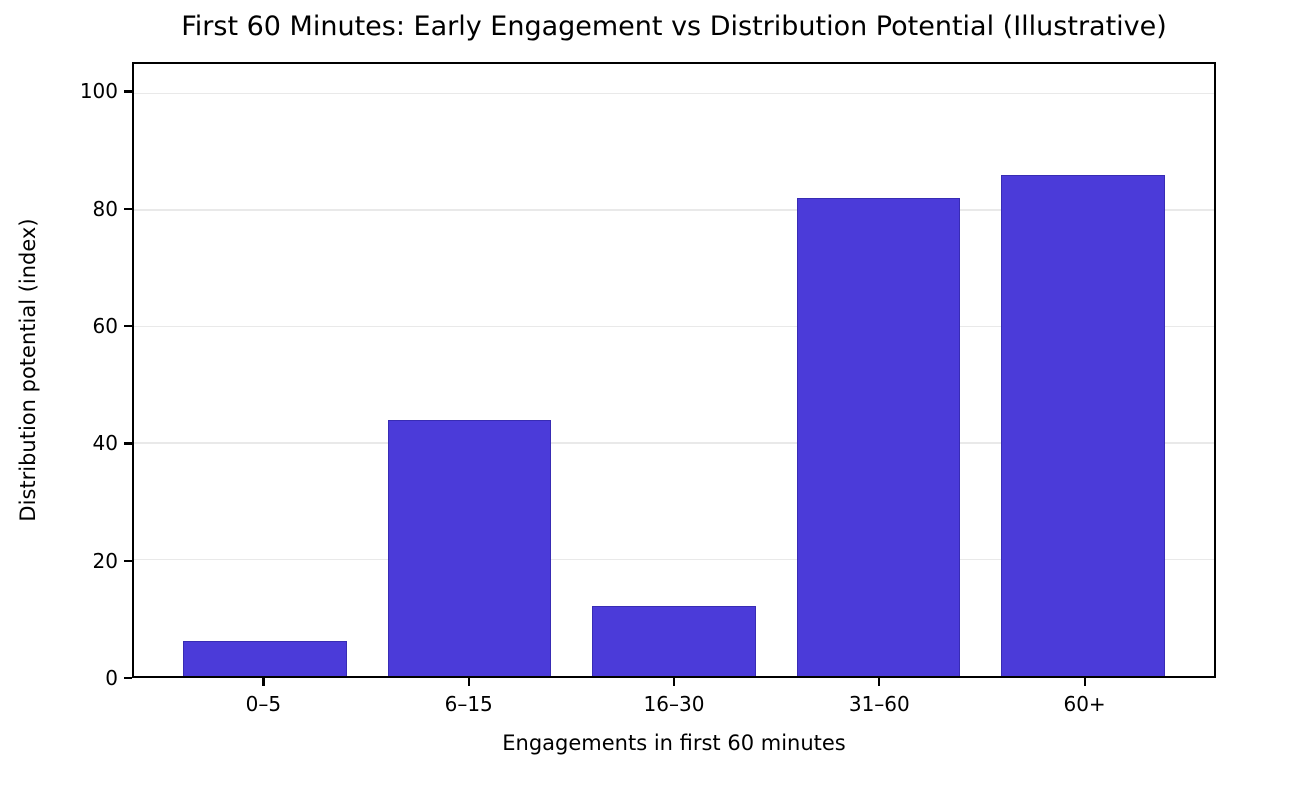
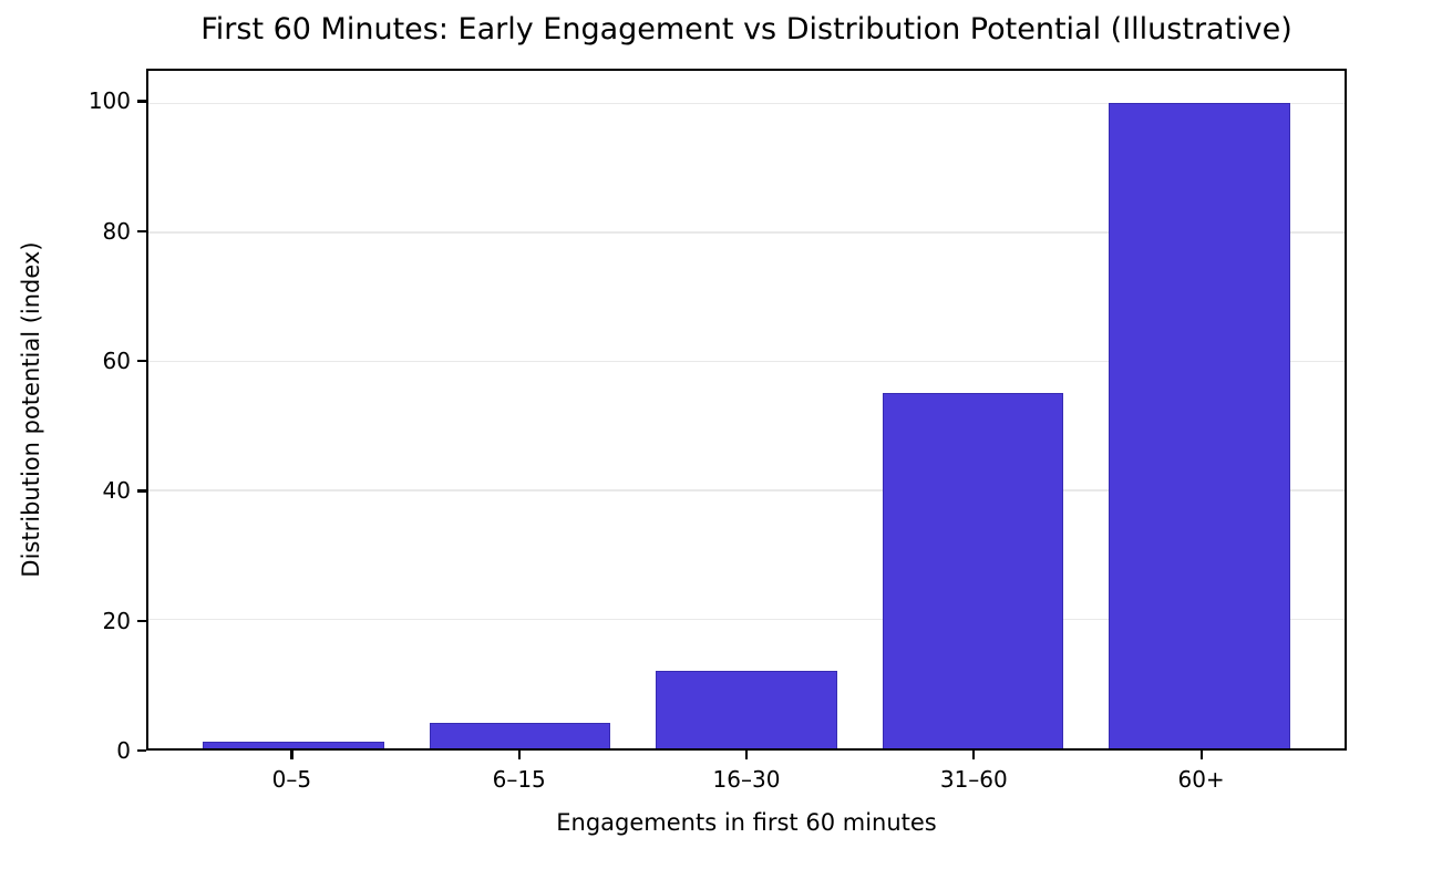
0–5: 6 -> 1
6–15: 44 -> 4
31–60: 82 -> 55
60+: 86 -> 100
